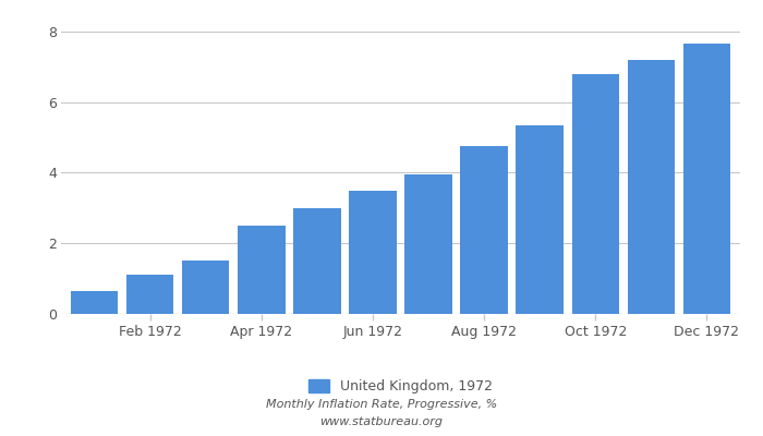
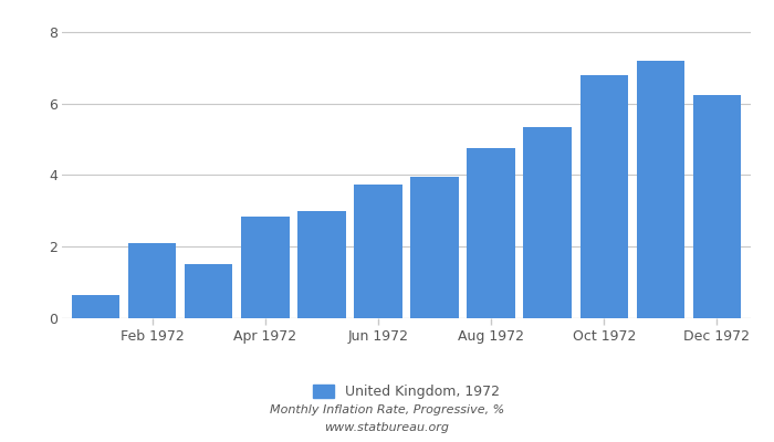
Feb 1972: 1.10 -> 2.10
Apr 1972: 2.50 -> 2.85
Jun 1972: 3.50 -> 3.75
Dec 1972: 7.65 -> 6.25
